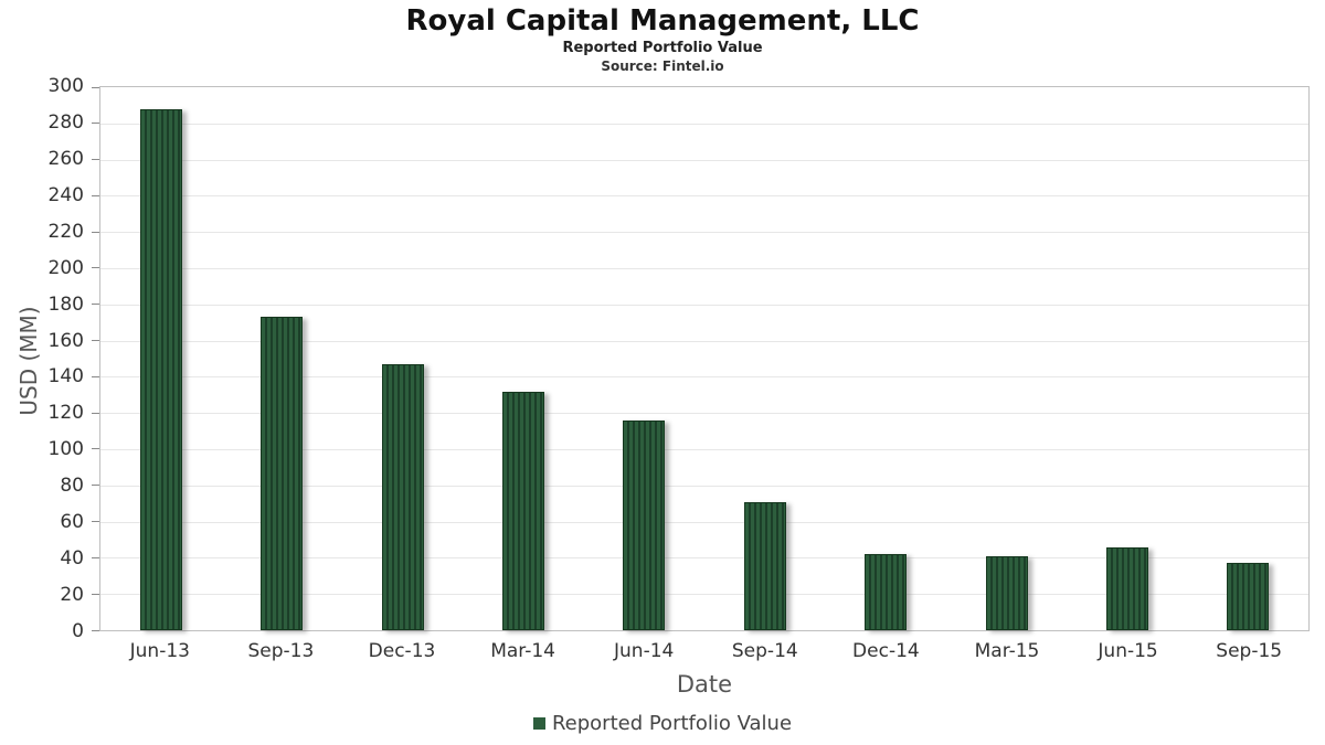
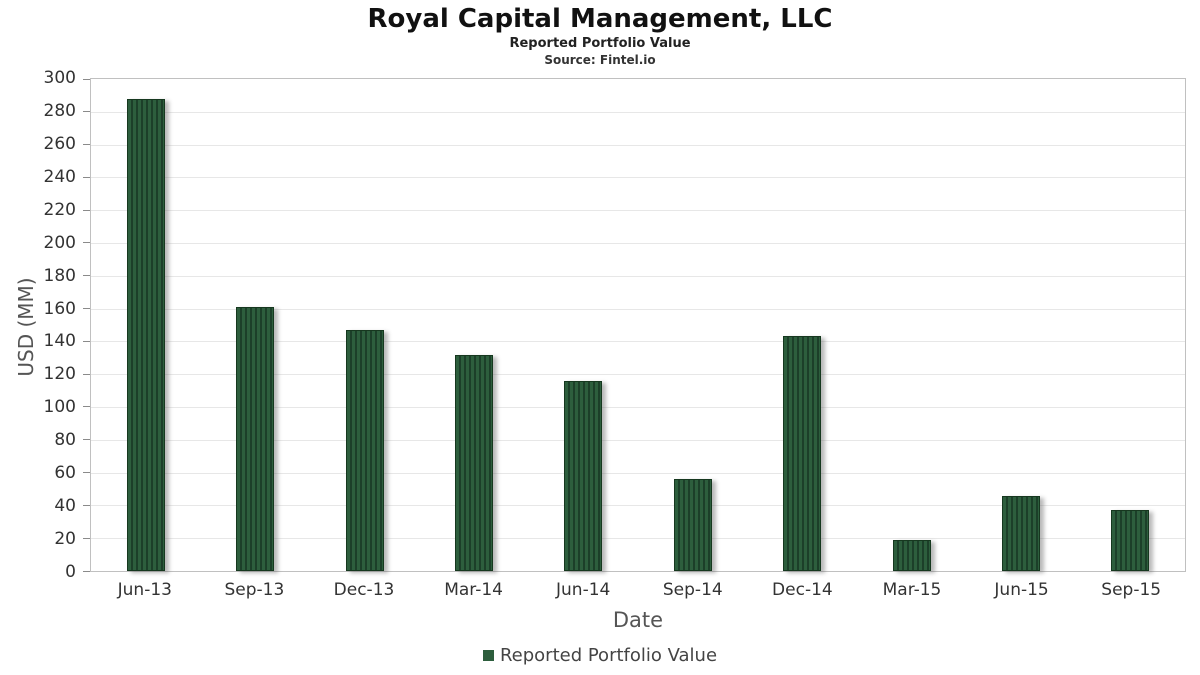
Sep-13: 173 -> 161
Sep-14: 71 -> 56
Dec-14: 42 -> 143
Mar-15: 41 -> 19
